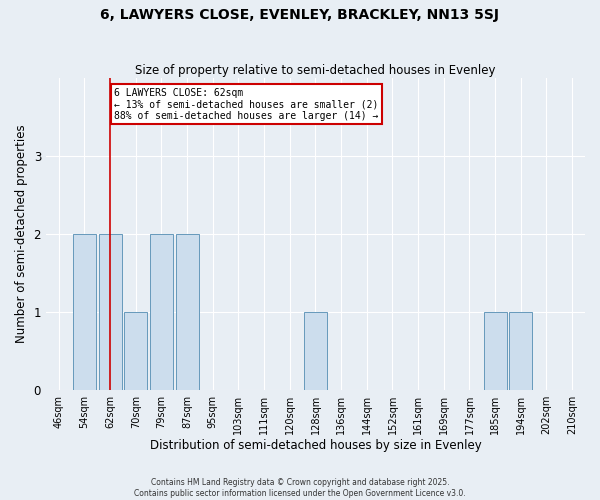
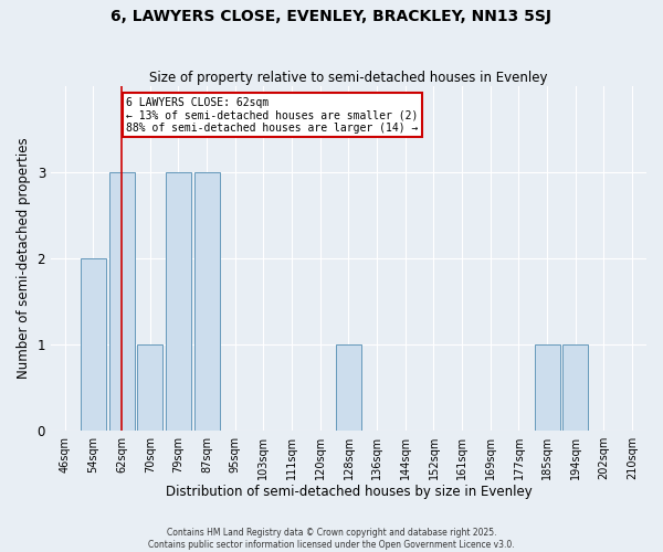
62sqm: 2 -> 3
79sqm: 2 -> 3
87sqm: 2 -> 3
